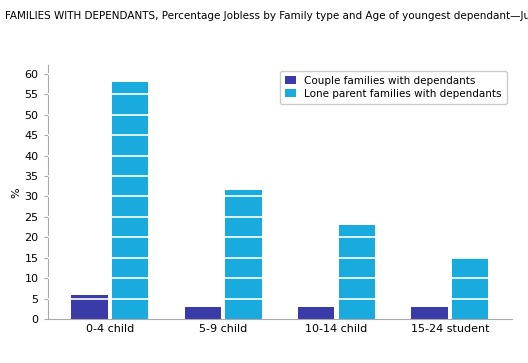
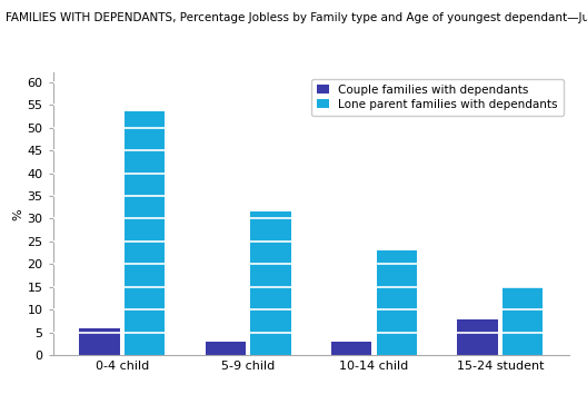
Lone parent families with dependants/0-4 child: 58.0 -> 53.5
Couple families with dependants/15-24 student: 3 -> 8
